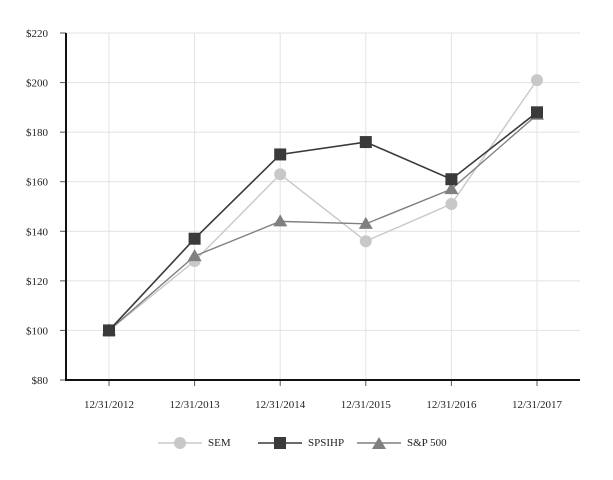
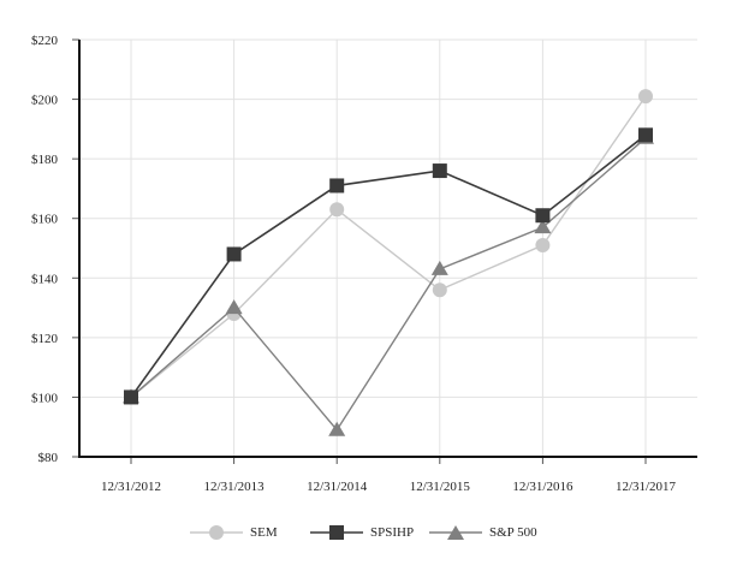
SPSIHP/12/31/2013: $137 -> $148
S&P 500/12/31/2014: $144 -> $89
